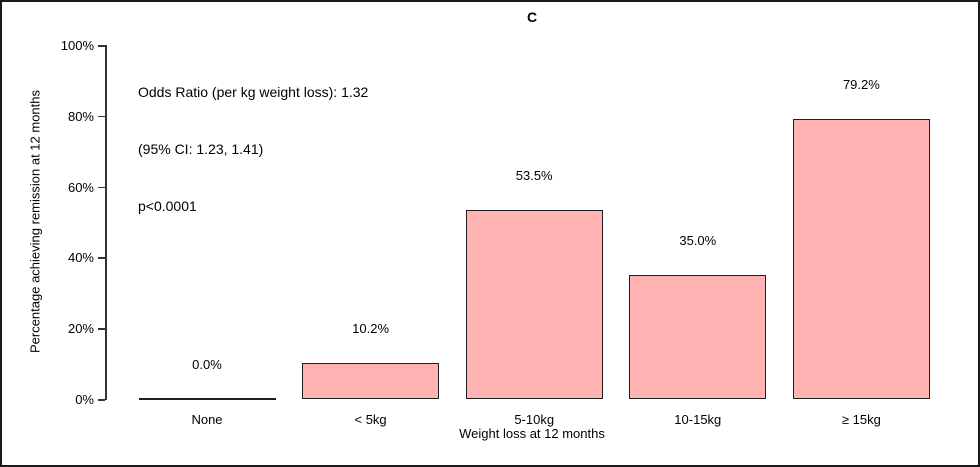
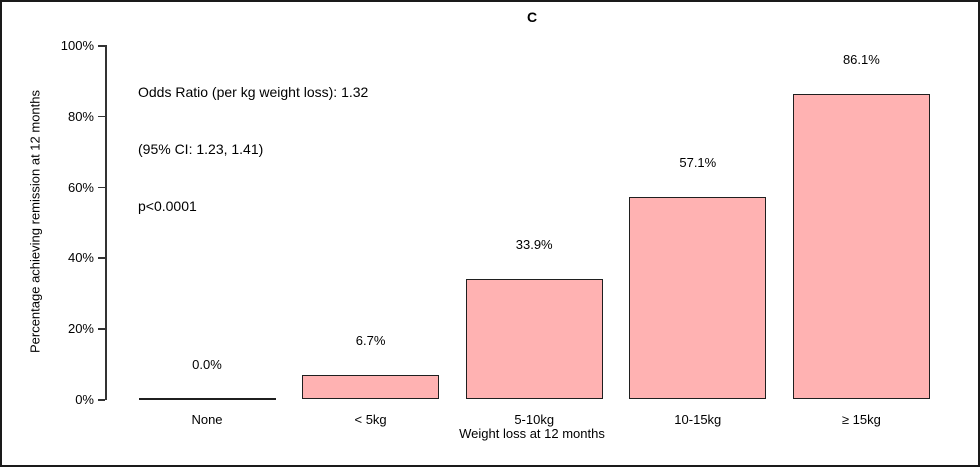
< 5kg: 10.2% -> 6.7%
5-10kg: 53.5% -> 33.9%
10-15kg: 35.0% -> 57.1%
≥ 15kg: 79.2% -> 86.1%
